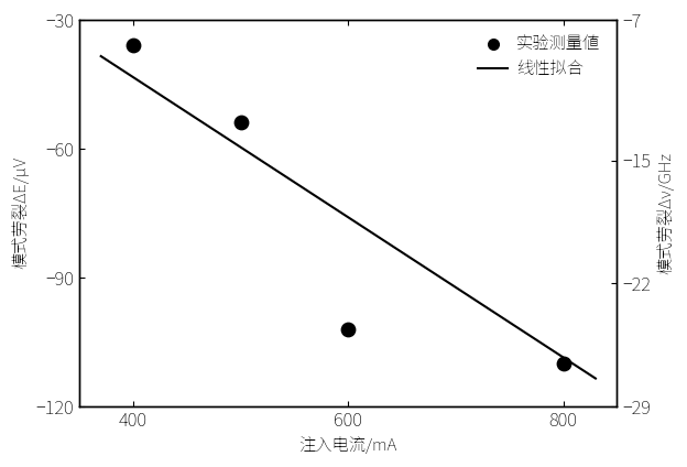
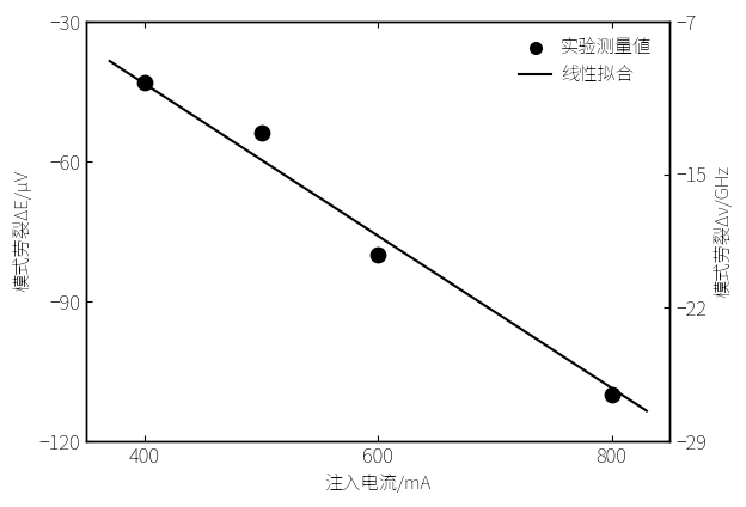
400: -36 -> -43
600: -102 -> -80
